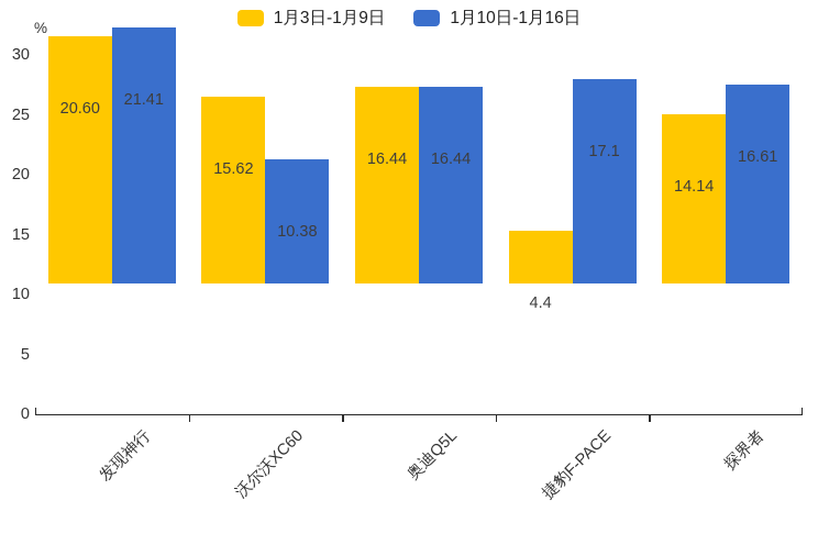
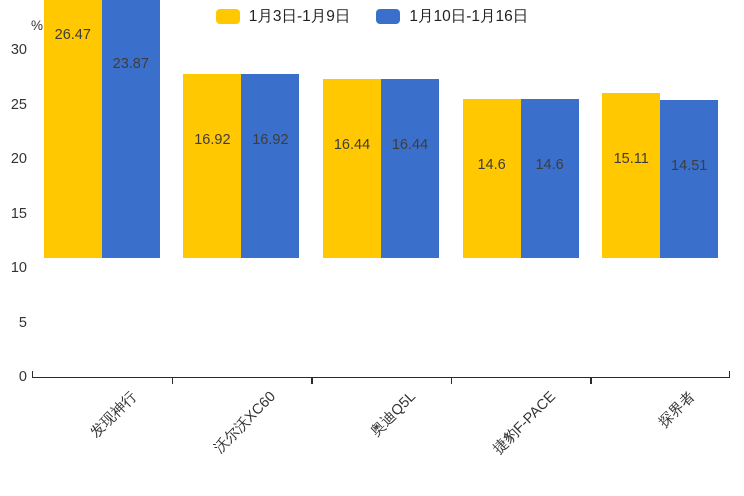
1月3日-1月9日/发现神行: 20.60 -> 26.47
1月10日-1月16日/发现神行: 21.41 -> 23.87
1月3日-1月9日/沃尔沃XC60: 15.62 -> 16.92
1月10日-1月16日/沃尔沃XC60: 10.38 -> 16.92
1月3日-1月9日/捷豹F-PACE: 4.4 -> 14.6
1月10日-1月16日/捷豹F-PACE: 17.1 -> 14.6
1月3日-1月9日/探界者: 14.14 -> 15.11
1月10日-1月16日/探界者: 16.61 -> 14.51
